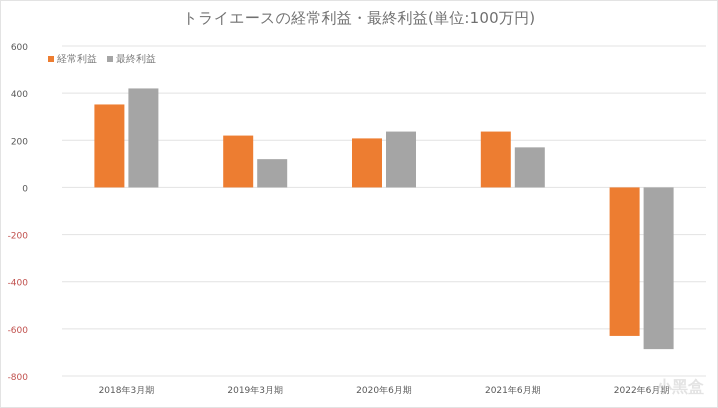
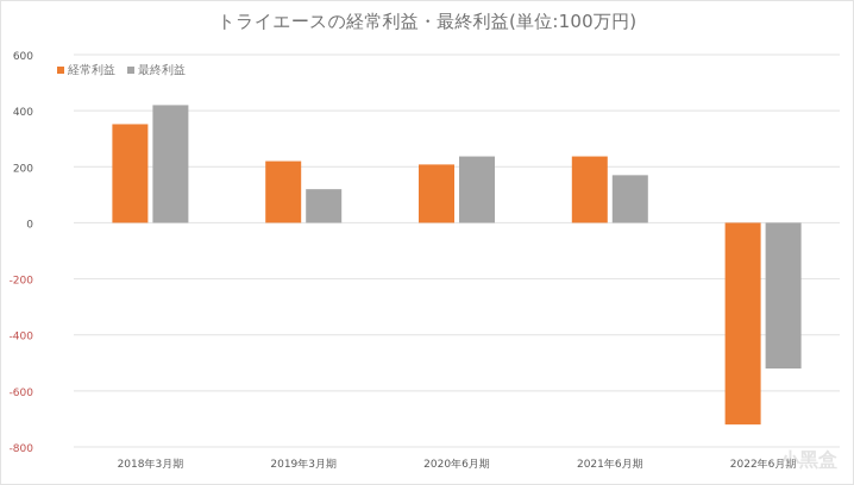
経常利益/2022年6月期: -630 -> -720
最終利益/2022年6月期: -690 -> -520
